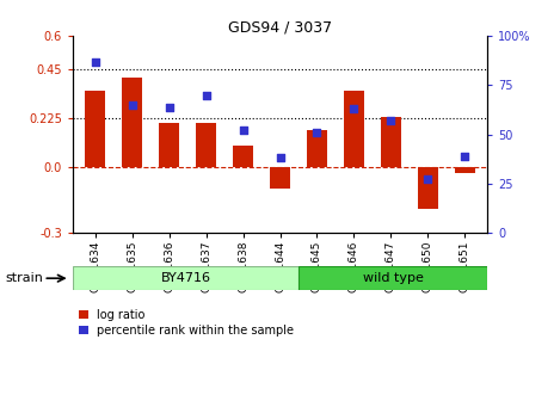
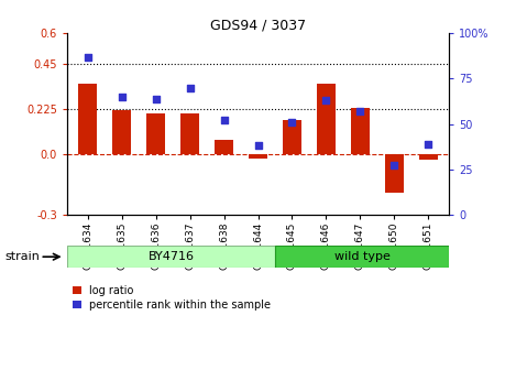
log ratio/GSM1635: 0.41 -> 0.22
log ratio/GSM1638: 0.10 -> 0.07
log ratio/GSM1644: -0.10 -> -0.02
